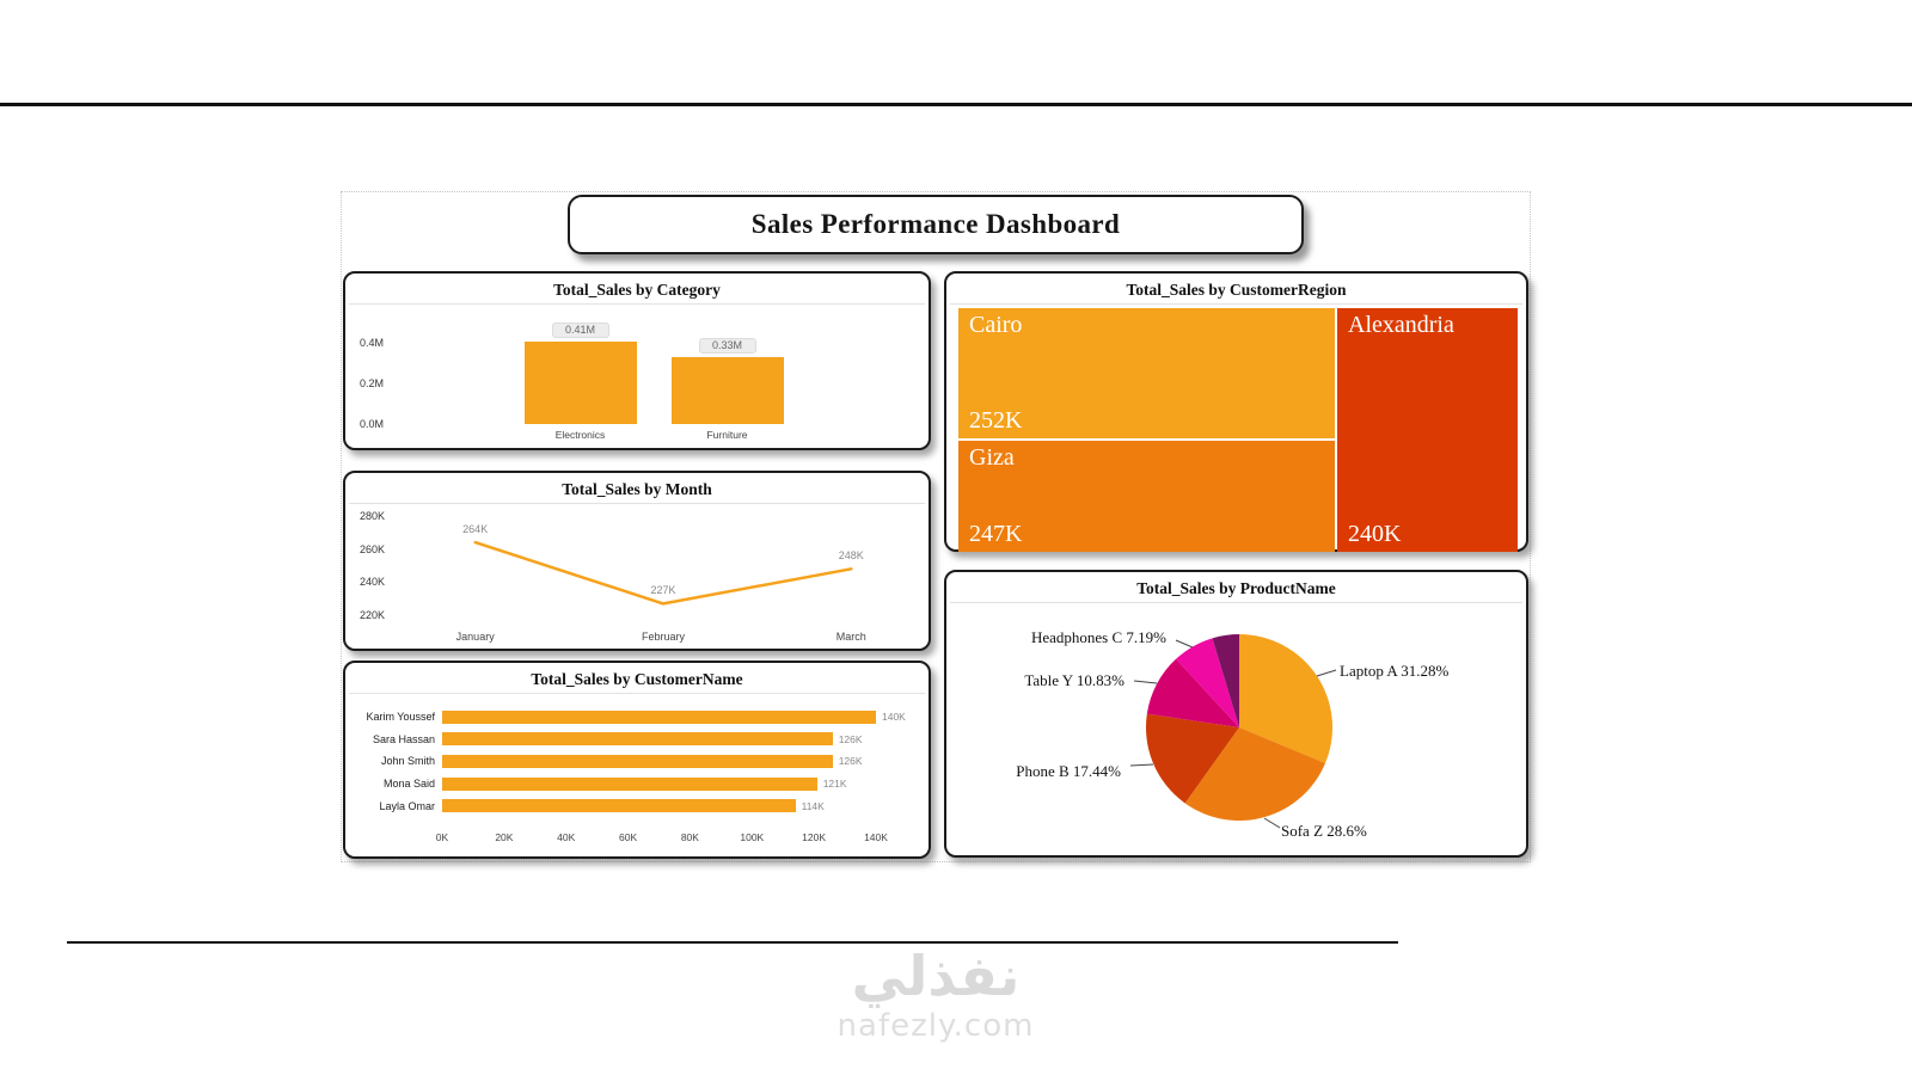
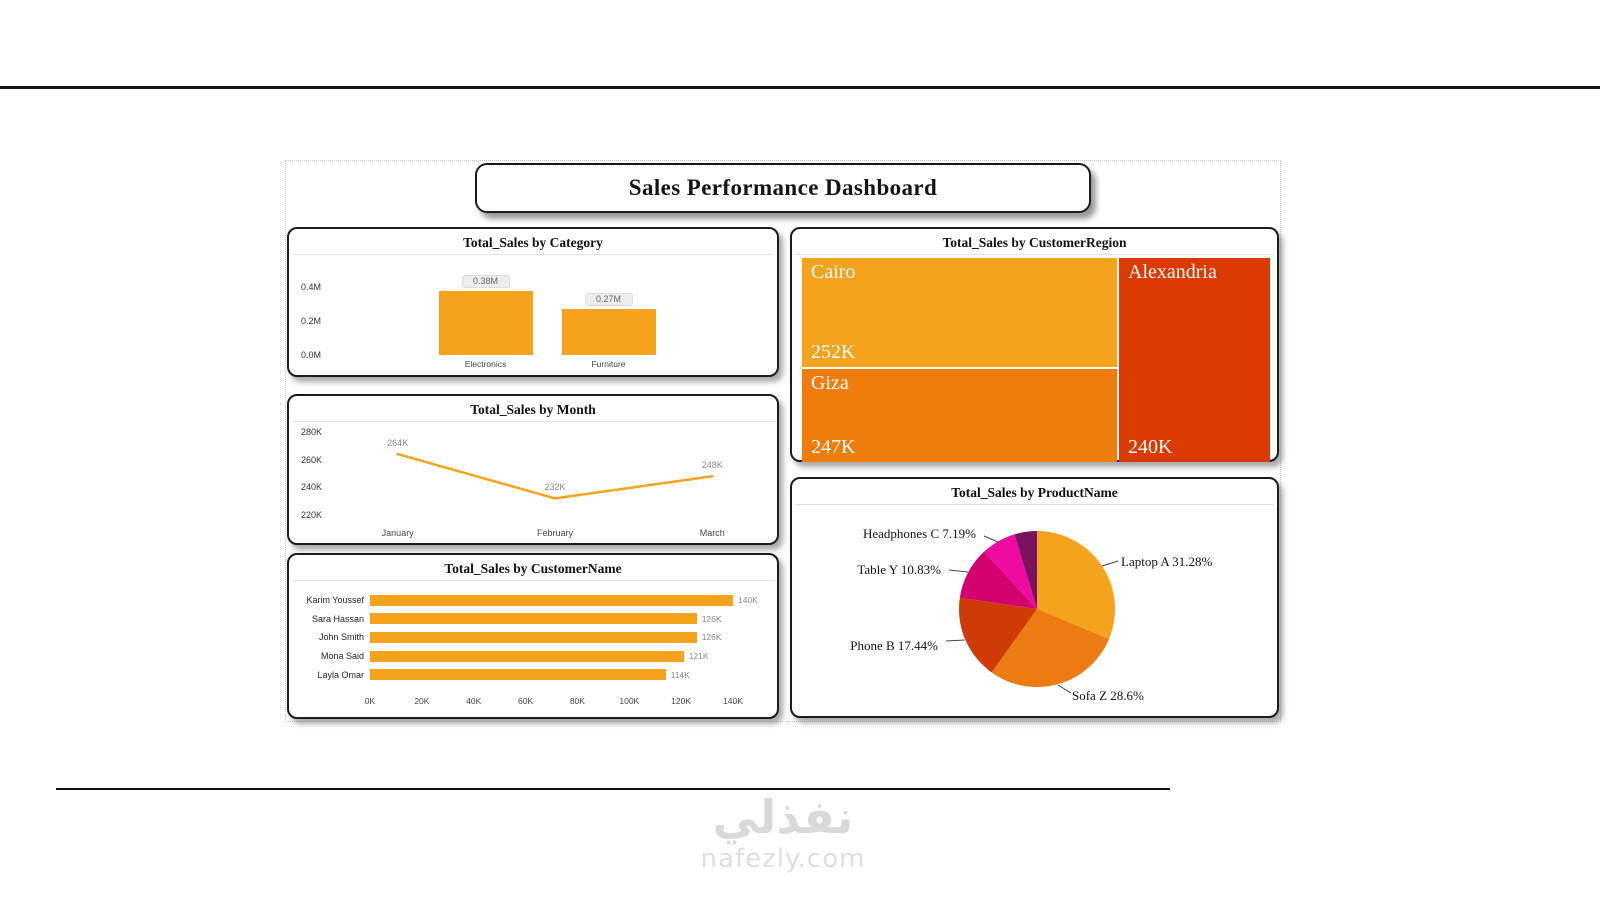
Total_Sales by Category/Electronics: 0.41M -> 0.38M
Total_Sales by Category/Furniture: 0.33M -> 0.27M
Total_Sales by Month/February: 227K -> 232K
